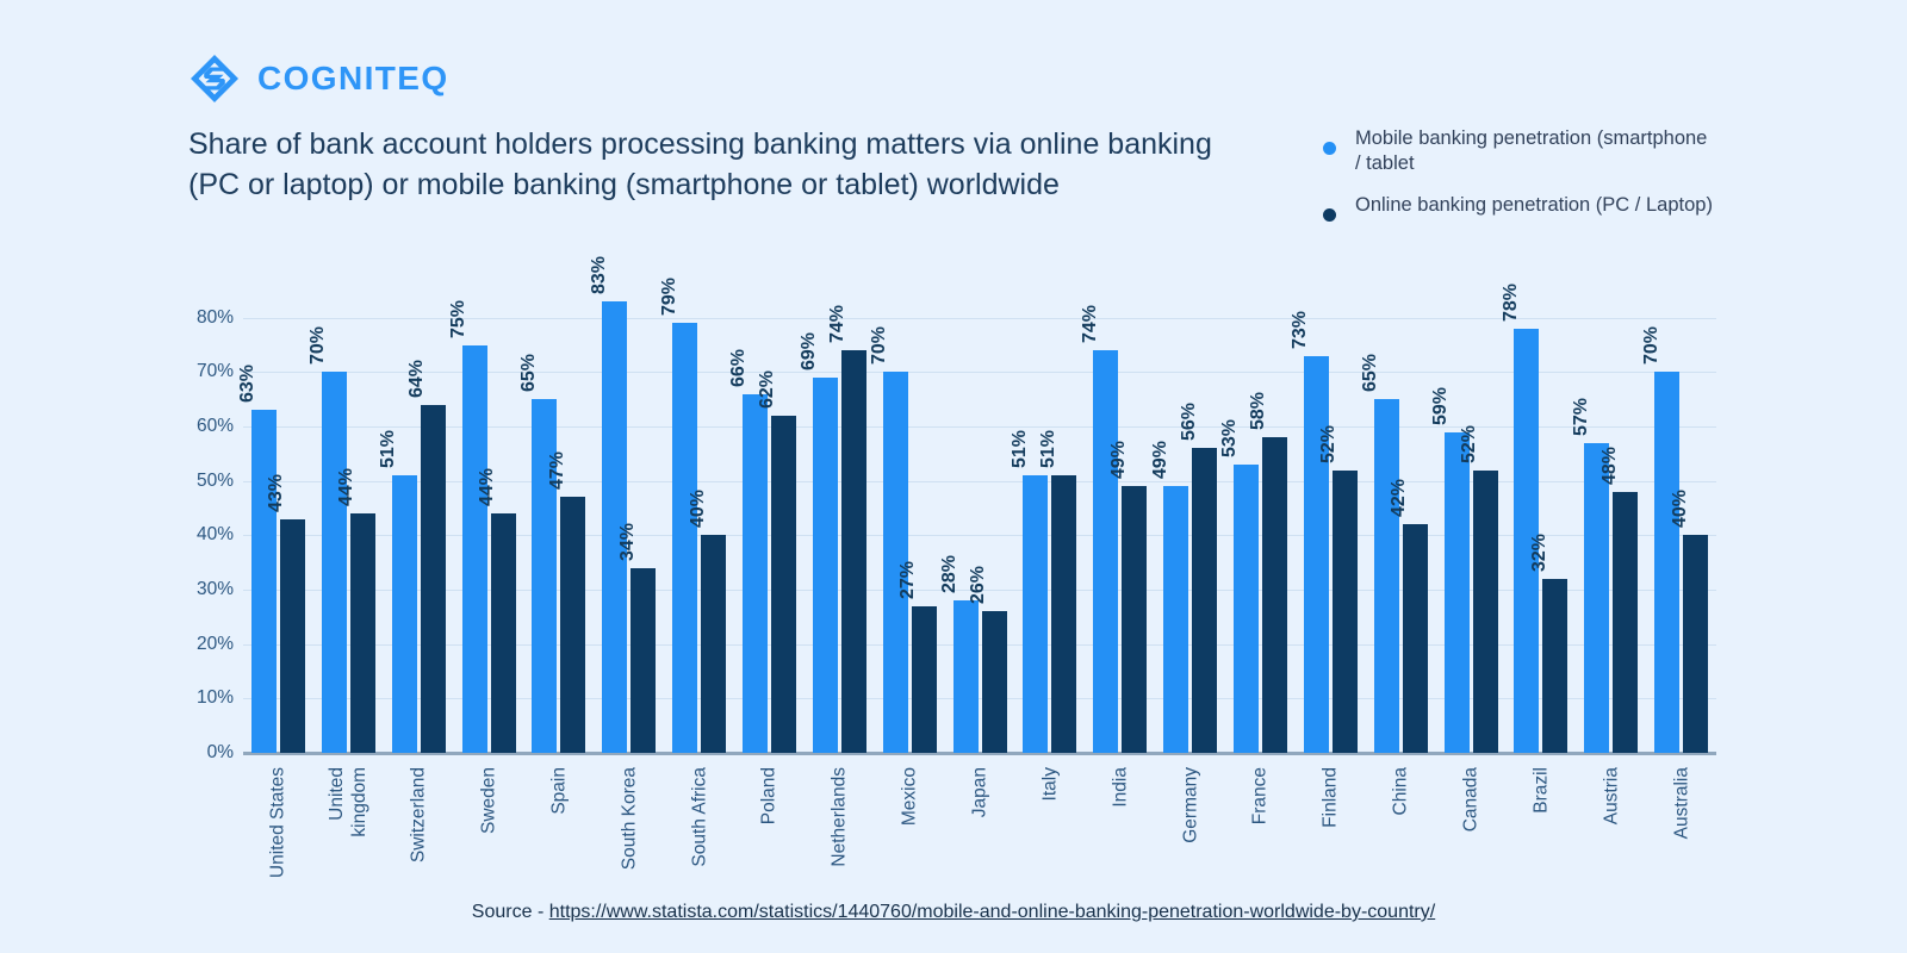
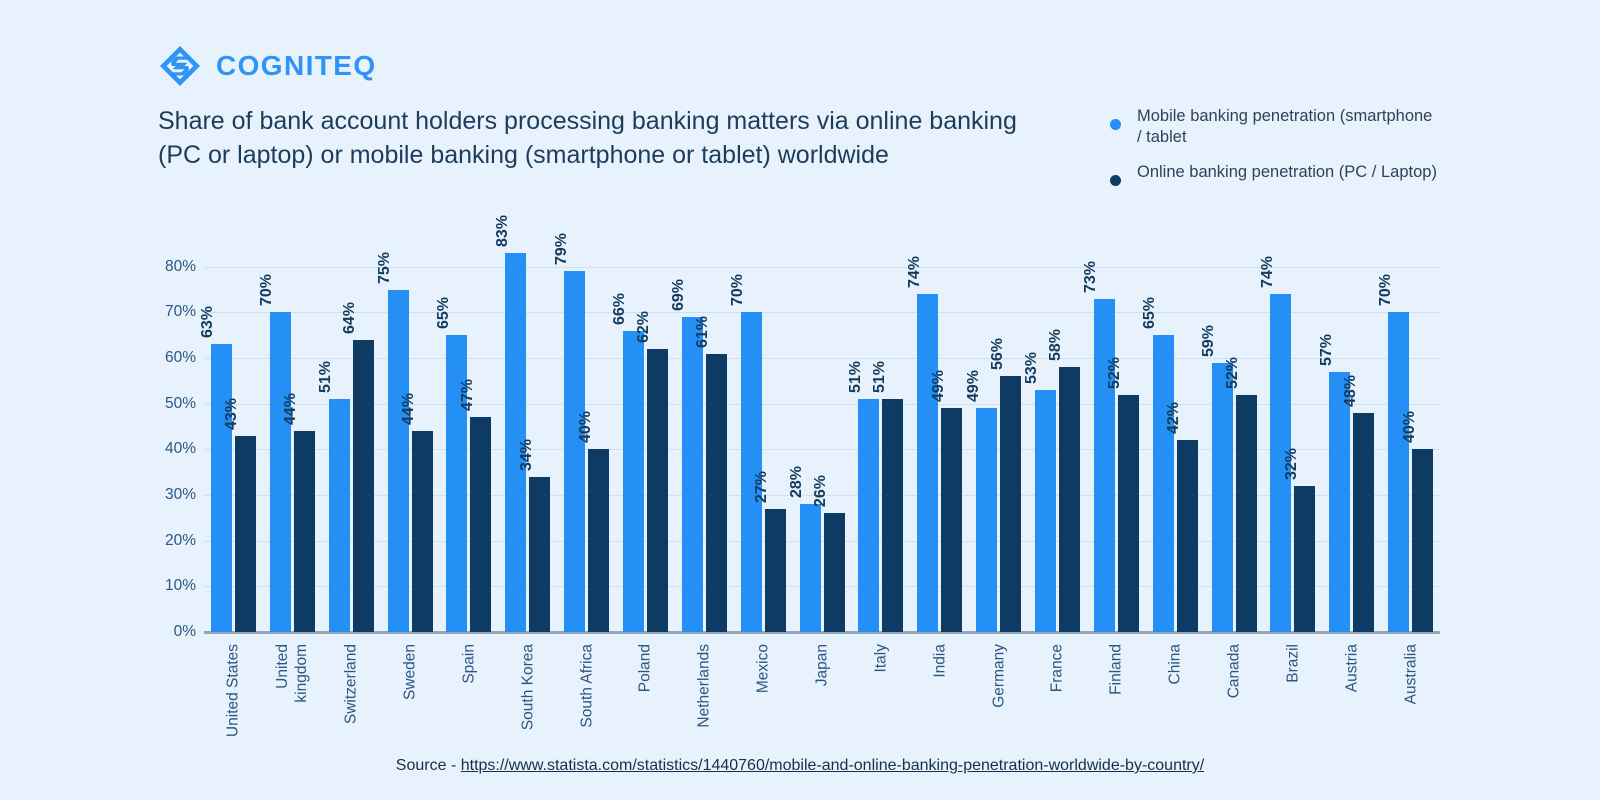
Online banking penetration (PC / Laptop)/Netherlands: 74% -> 61%
Mobile banking penetration (smartphone / tablet/Brazil: 78% -> 74%
